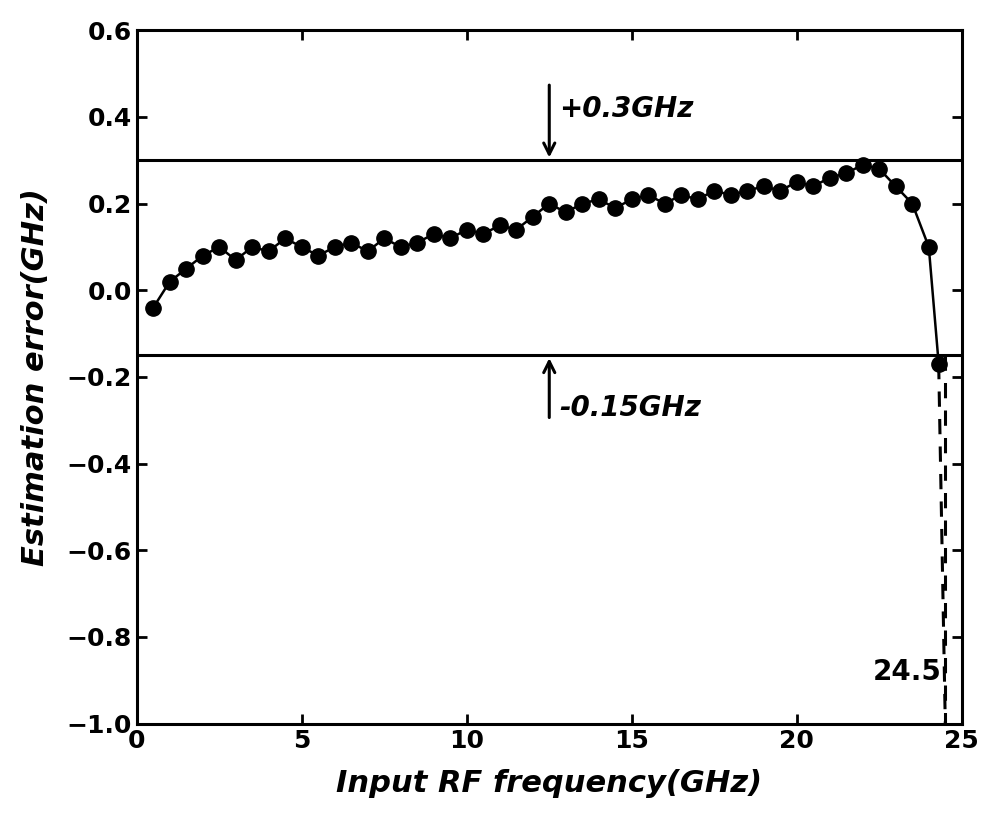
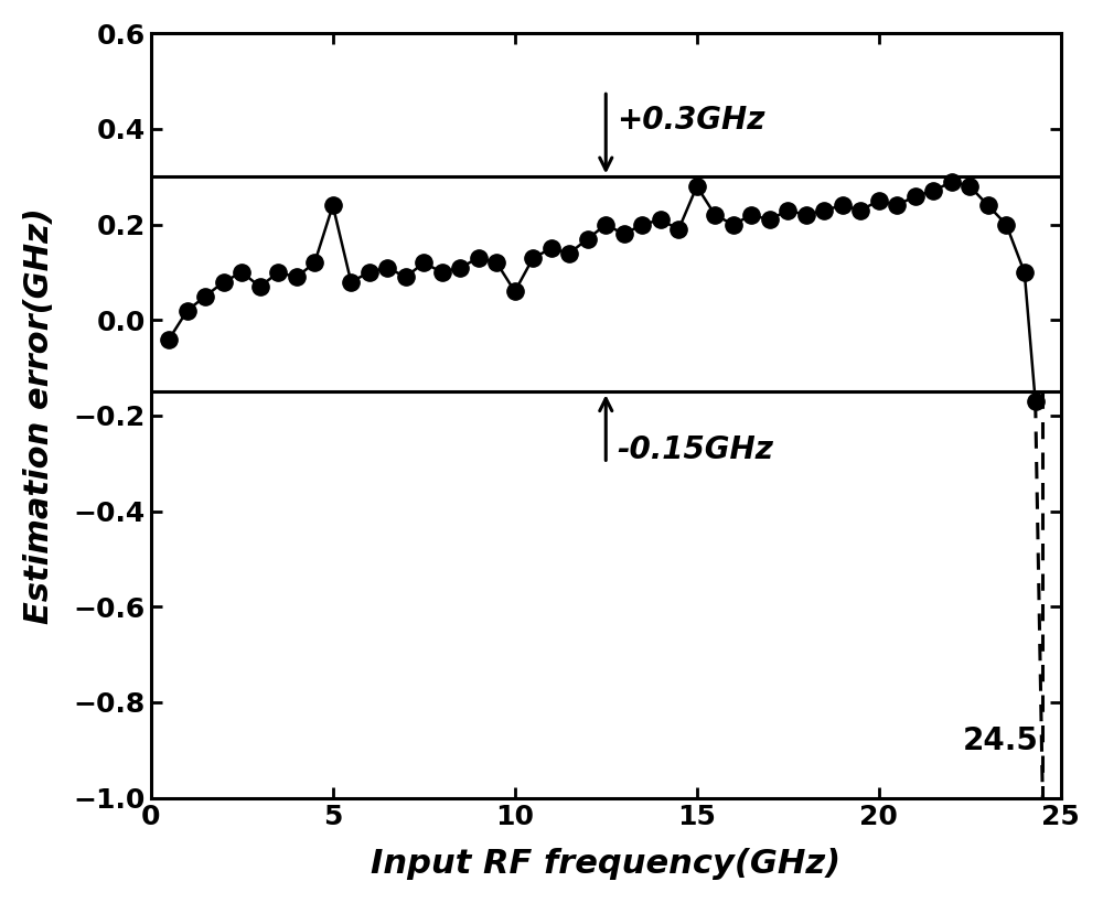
5: 0.10 -> 0.24
10: 0.14 -> 0.06
15: 0.21 -> 0.28
